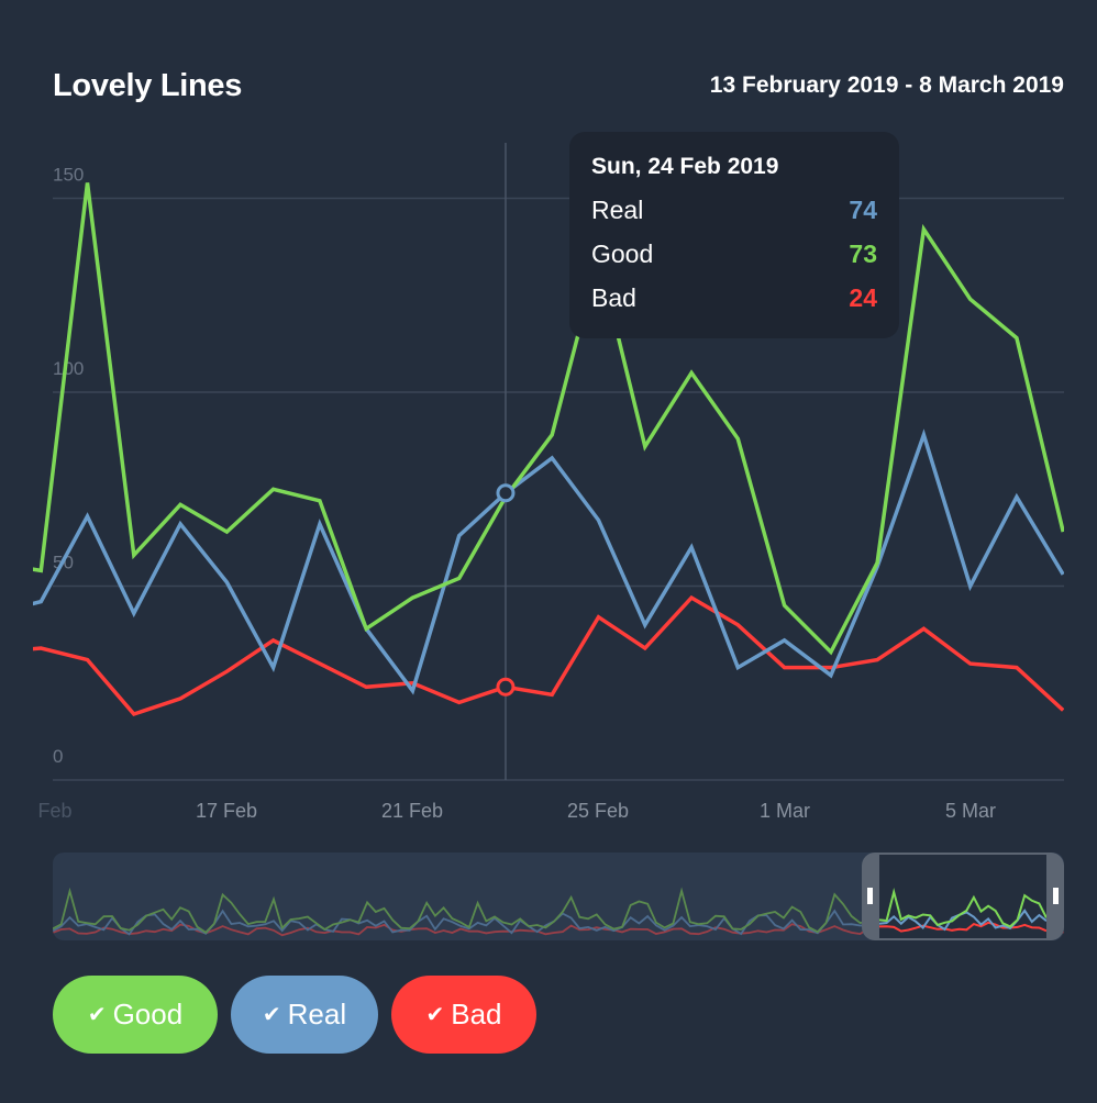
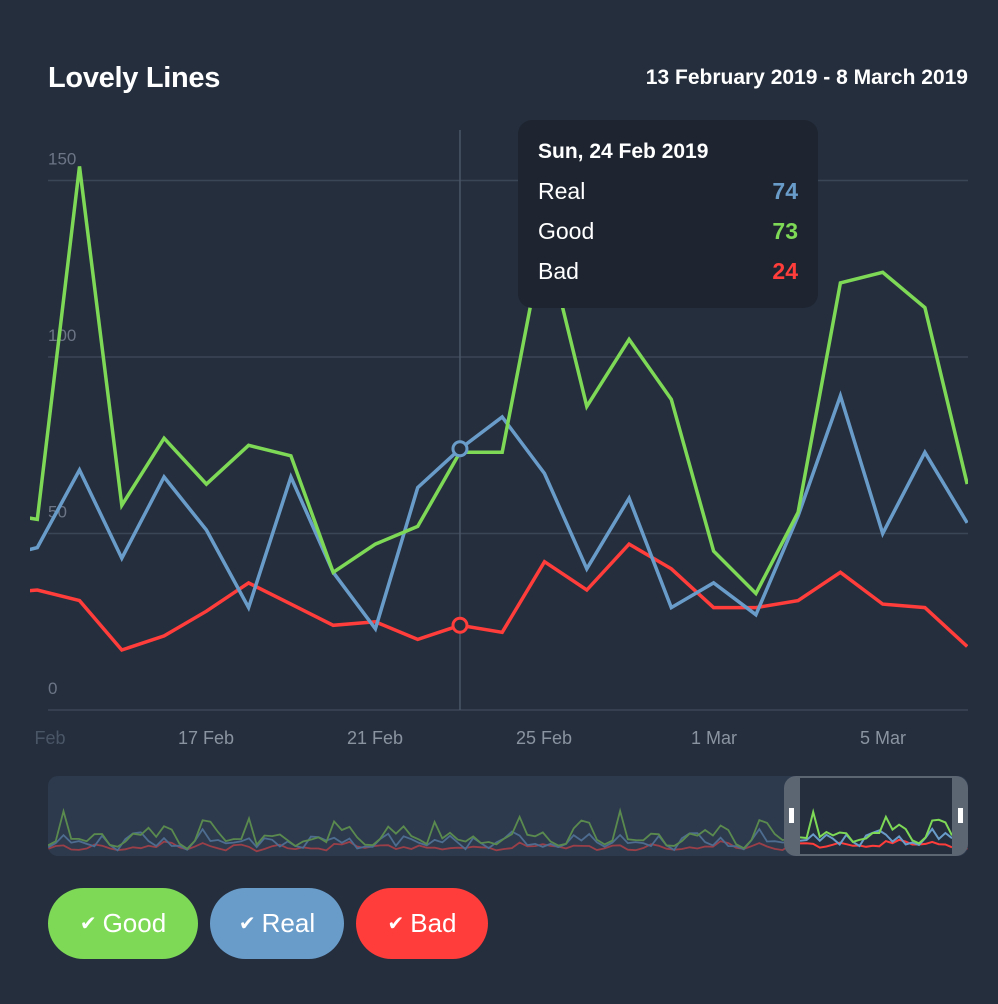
Good/17 Feb: 71 -> 77
Good/25 Feb: 89 -> 73
Good/5 Mar: 142 -> 121
